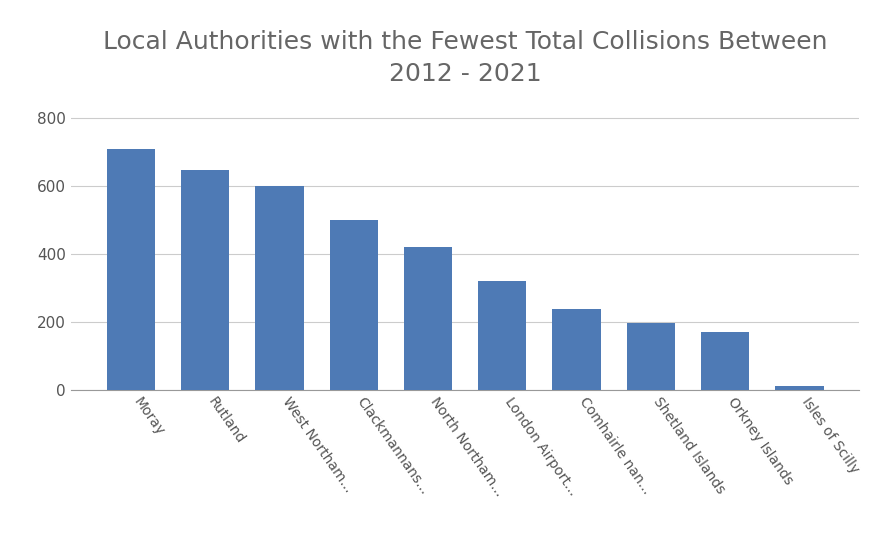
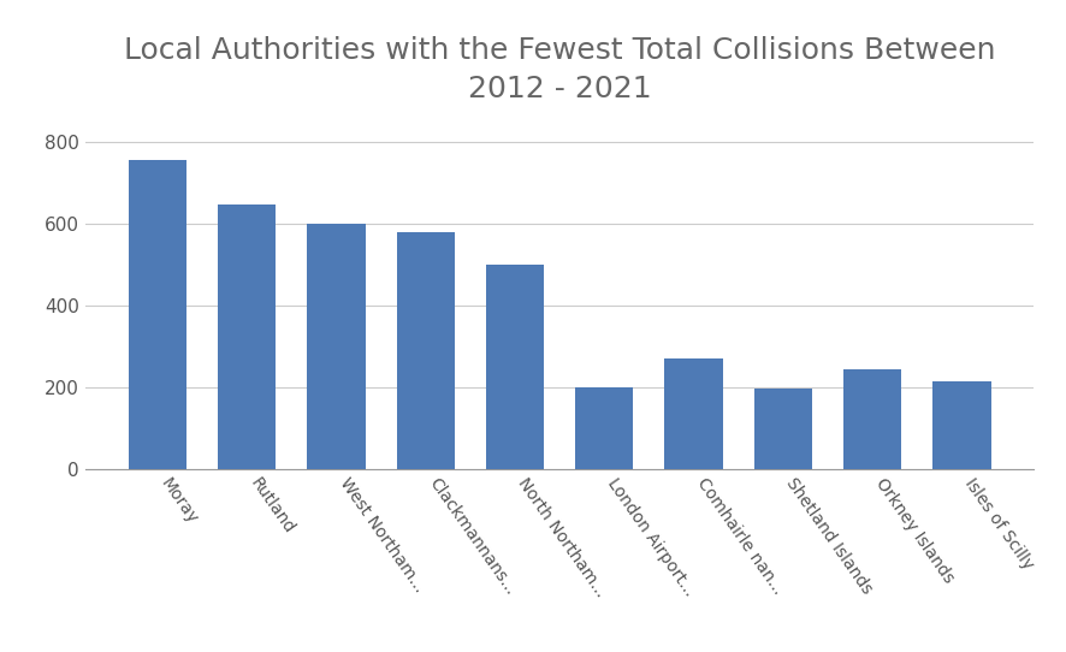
Moray: 710 -> 755
Clackmannans...: 500 -> 580
North Northam...: 420 -> 500
London Airport...: 320 -> 200
Comhairle nan...: 240 -> 270
Orkney Islands: 170 -> 245
Isles of Scilly: 13 -> 215
